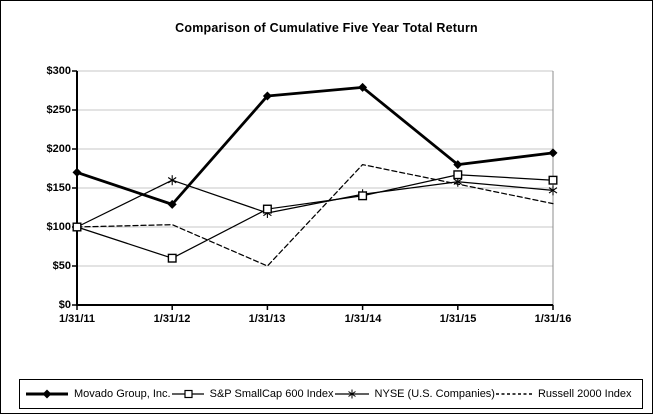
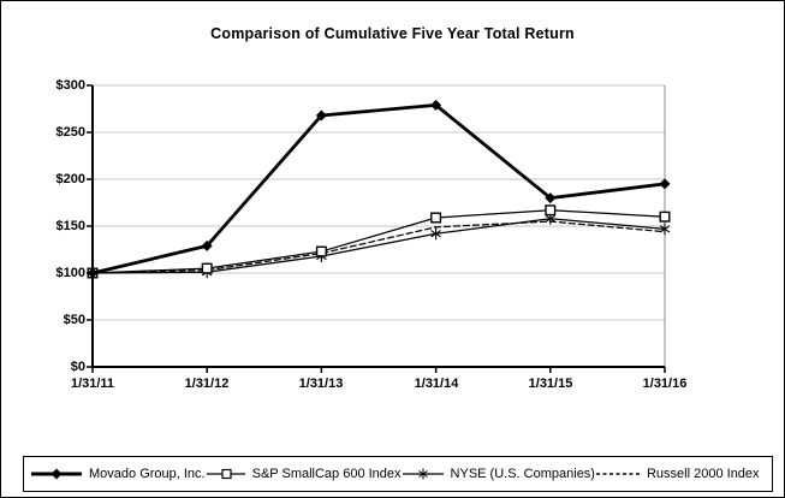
Movado Group, Inc./1/31/11: $170 -> $100
S&P SmallCap 600 Index/1/31/12: $60 -> $100
NYSE (U.S. Companies)/1/31/12: $160 -> $100
Russell 2000 Index/1/31/13: $50 -> $120
S&P SmallCap 600 Index/1/31/14: $140 -> $160
Russell 2000 Index/1/31/14: $180 -> $150
Russell 2000 Index/1/31/16: $130 -> $140
